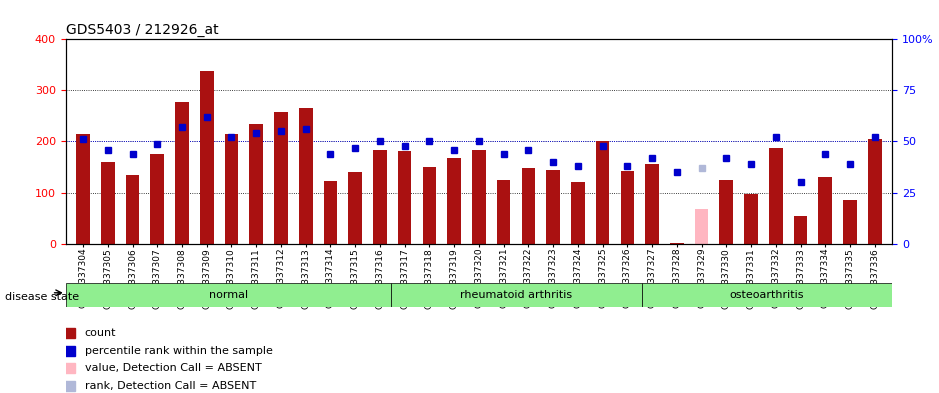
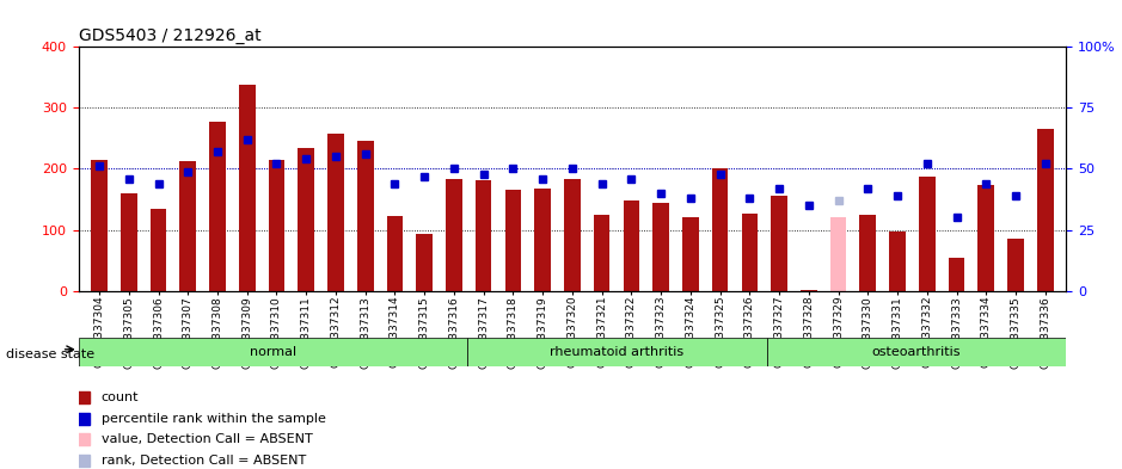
GSM1337307: 175 -> 212
GSM1337313: 265 -> 246
GSM1337315: 140 -> 94
GSM1337318: 150 -> 166
GSM1337326: 143 -> 126
GSM1337329: 68 -> 120
GSM1337334: 130 -> 174
GSM1337336: 205 -> 266
